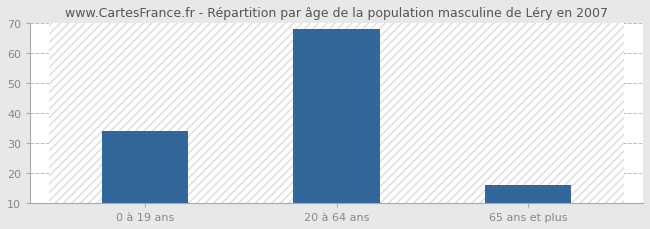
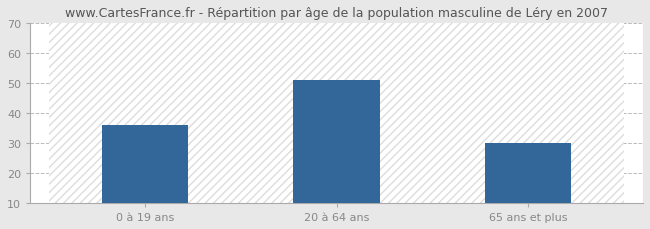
0 à 19 ans: 34 -> 36
20 à 64 ans: 68 -> 51
65 ans et plus: 16 -> 30
